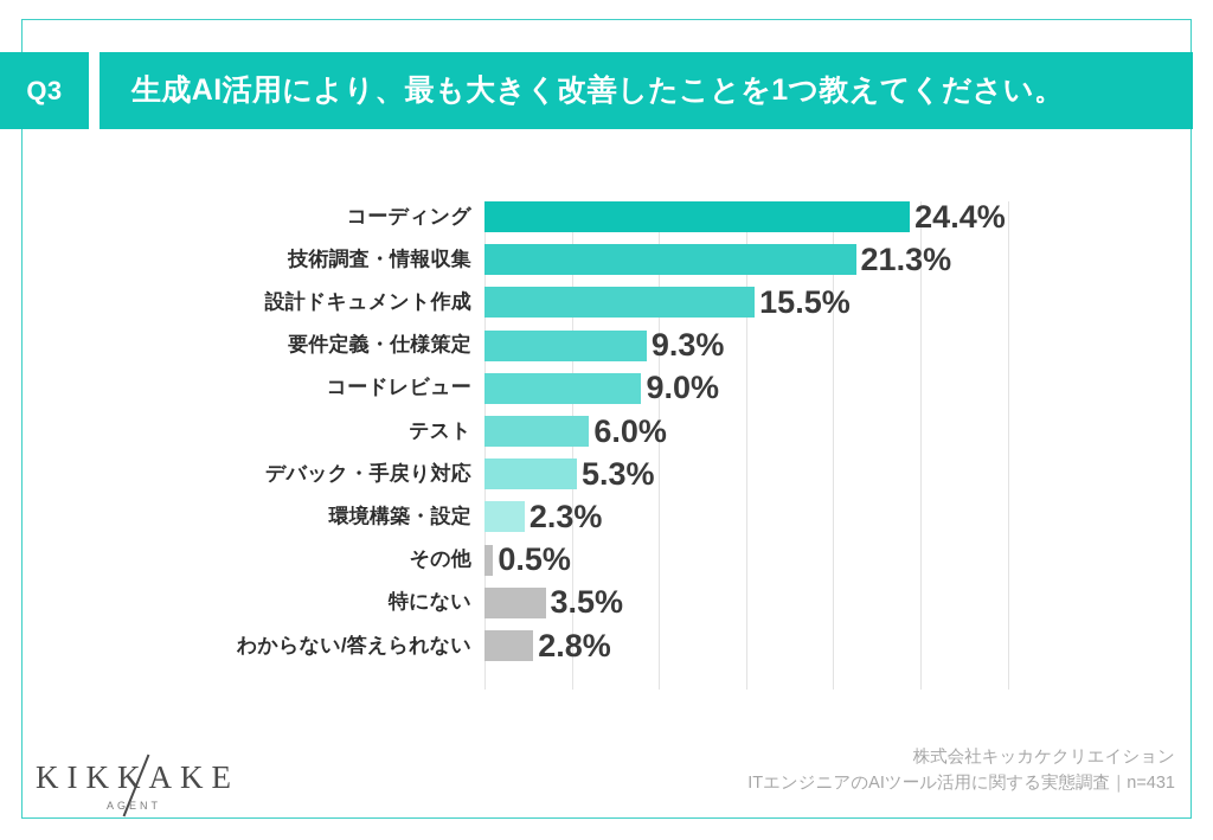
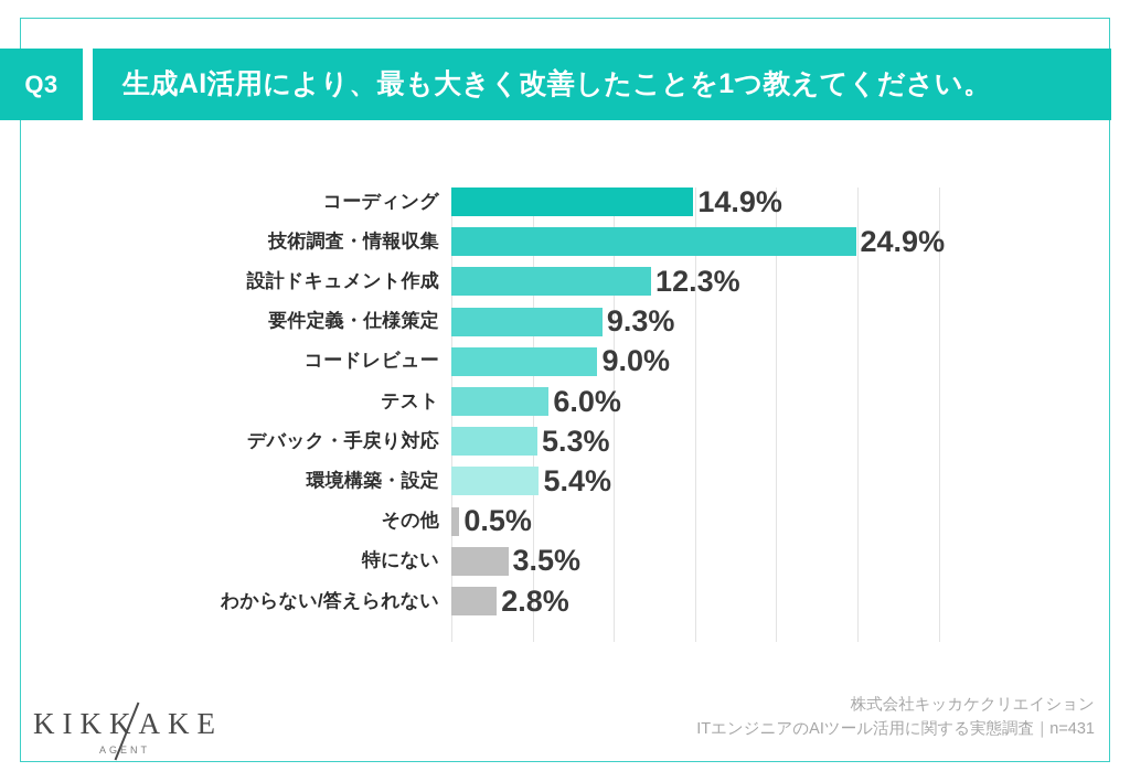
コーディング: 24.4% -> 14.9%
技術調査・情報収集: 21.3% -> 24.9%
設計ドキュメント作成: 15.5% -> 12.3%
環境構築・設定: 2.3% -> 5.4%
